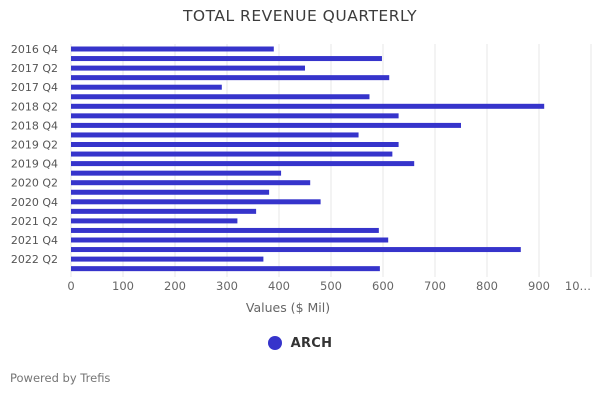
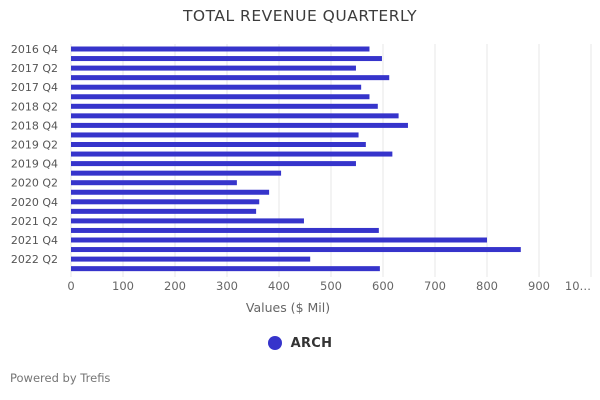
2016 Q4: 390 -> 570
2017 Q2: 450 -> 550
2017 Q4: 290 -> 560
2018 Q2: 910 -> 590
2018 Q4: 750 -> 650
2019 Q2: 630 -> 570
2019 Q4: 660 -> 550
2020 Q2: 460 -> 320
2020 Q4: 480 -> 360
2021 Q2: 320 -> 450
2021 Q4: 610 -> 800
2022 Q2: 370 -> 460
